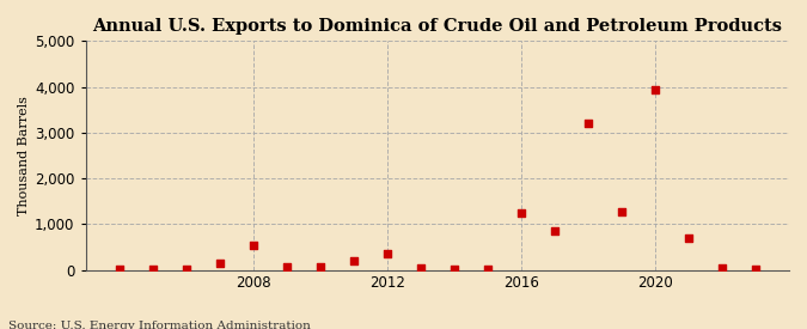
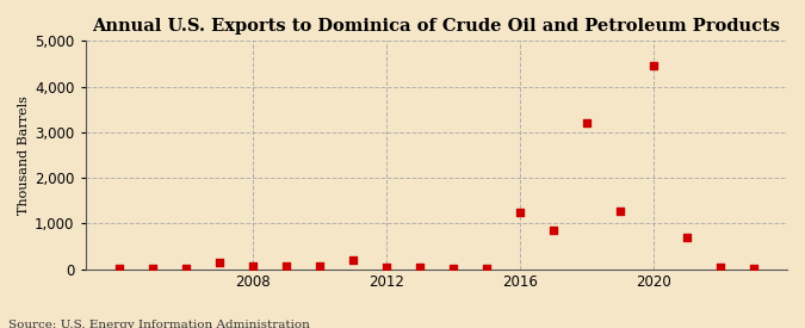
2008: 550 -> 60
2012: 350 -> 50
2020: 3,950 -> 4,450
